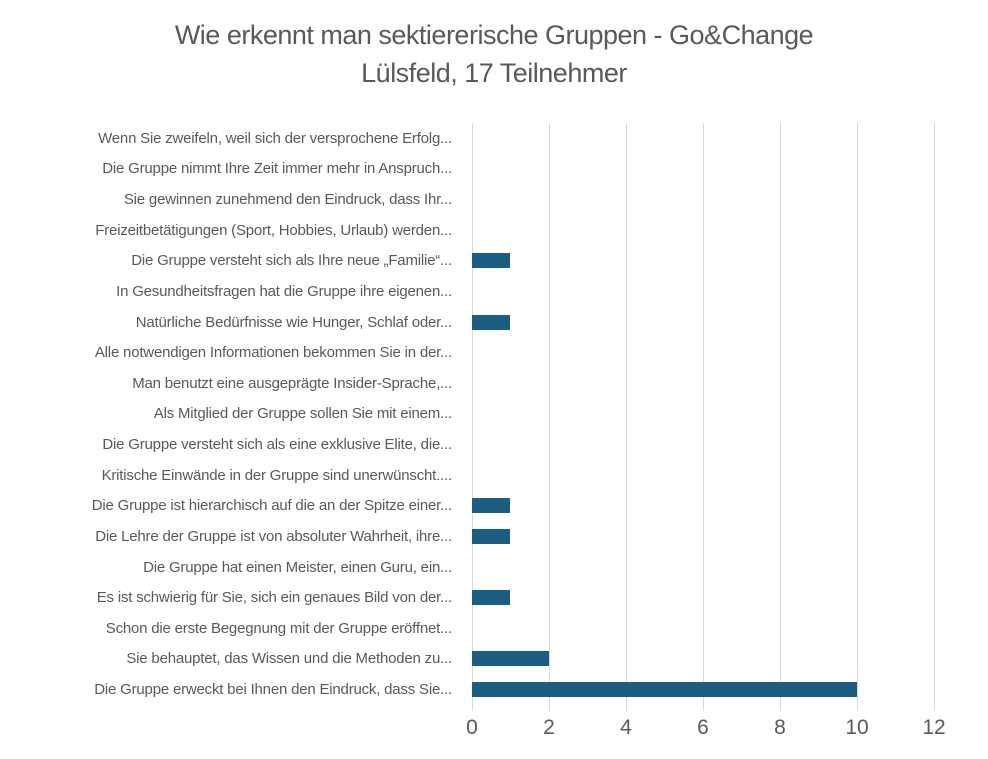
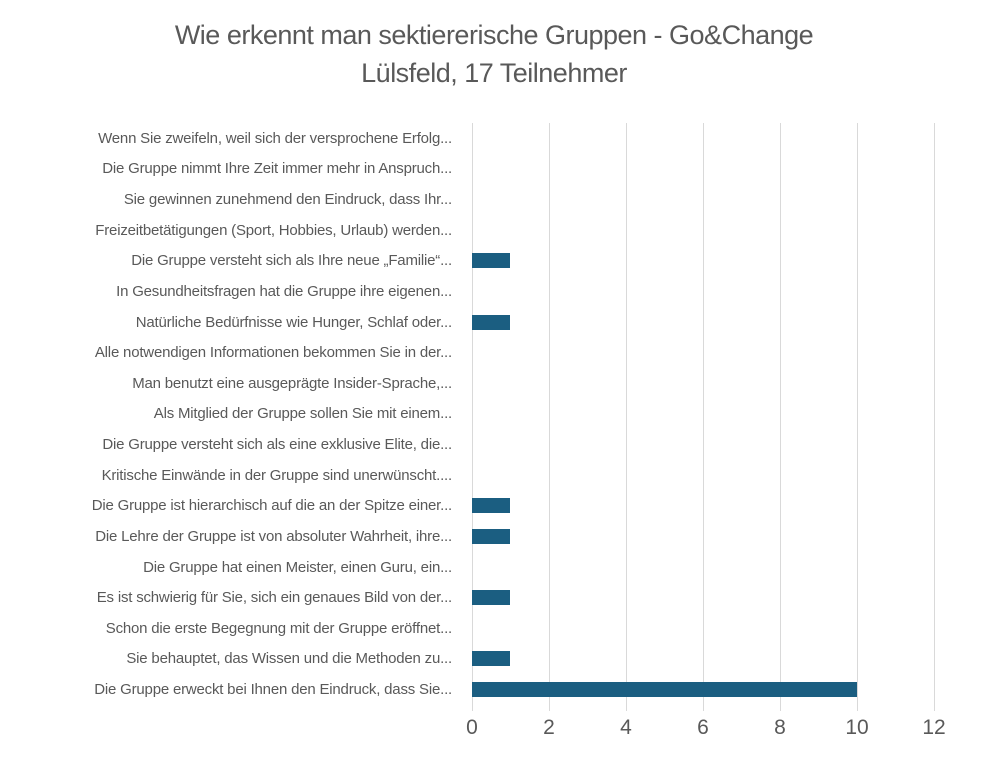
Sie behauptet, das Wissen und die Methoden zu...: 2 -> 1
